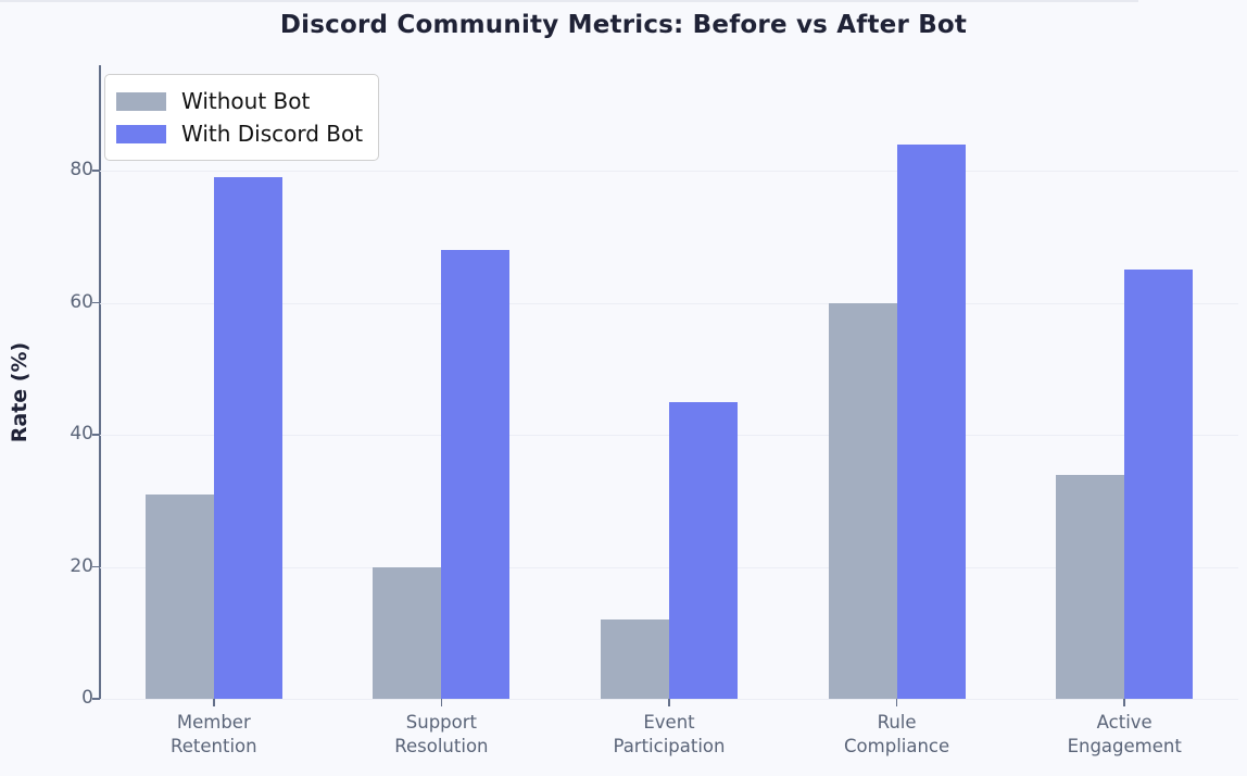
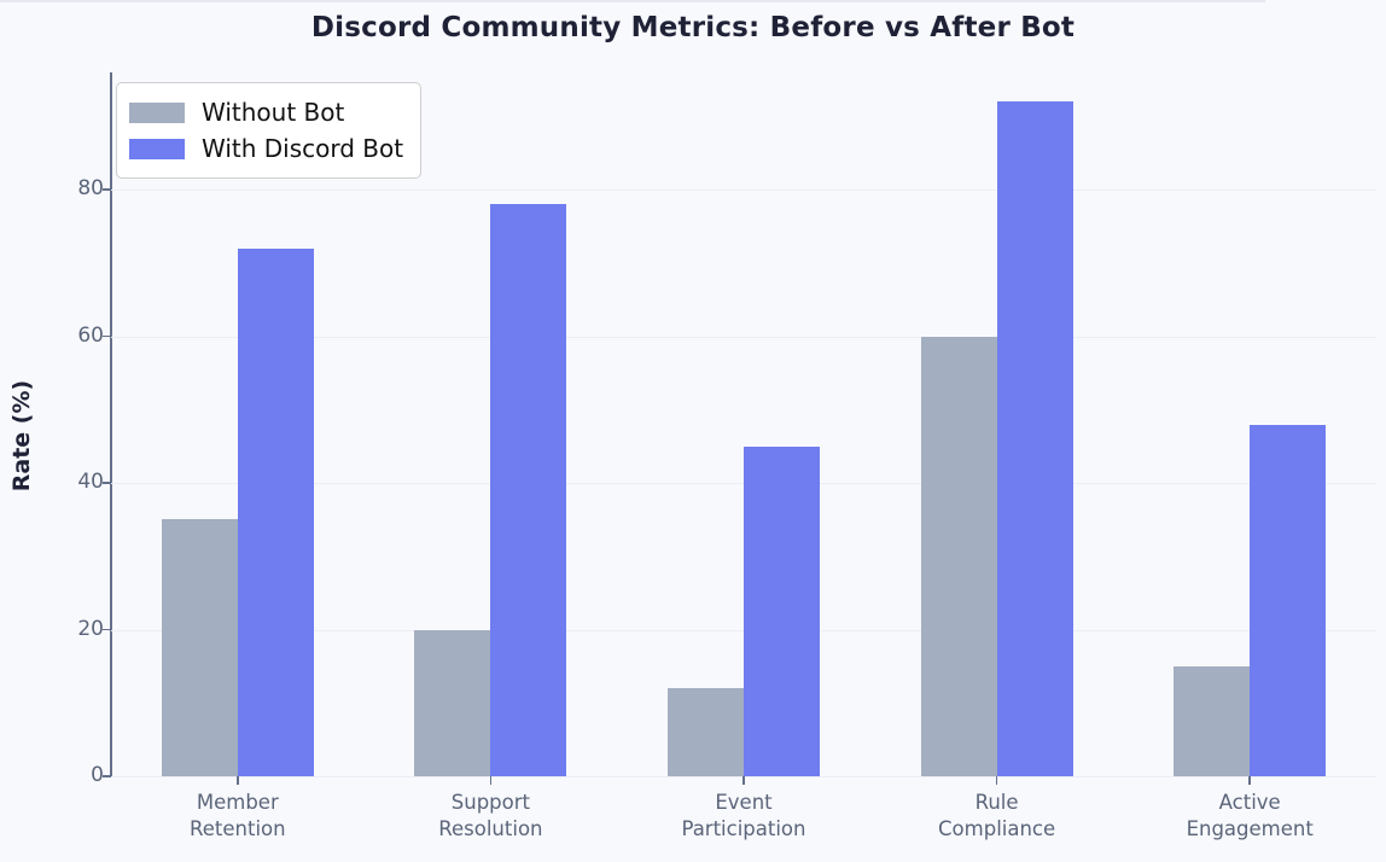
Without Bot/Member Retention: 31 -> 35
With Discord Bot/Member Retention: 79 -> 72
With Discord Bot/Support Resolution: 68 -> 78
With Discord Bot/Rule Compliance: 84 -> 92
Without Bot/Active Engagement: 34 -> 15
With Discord Bot/Active Engagement: 65 -> 48
